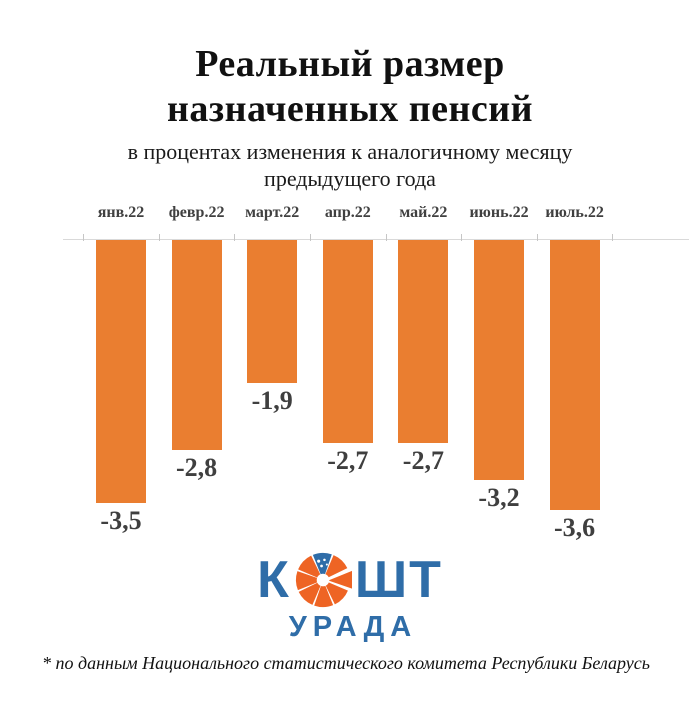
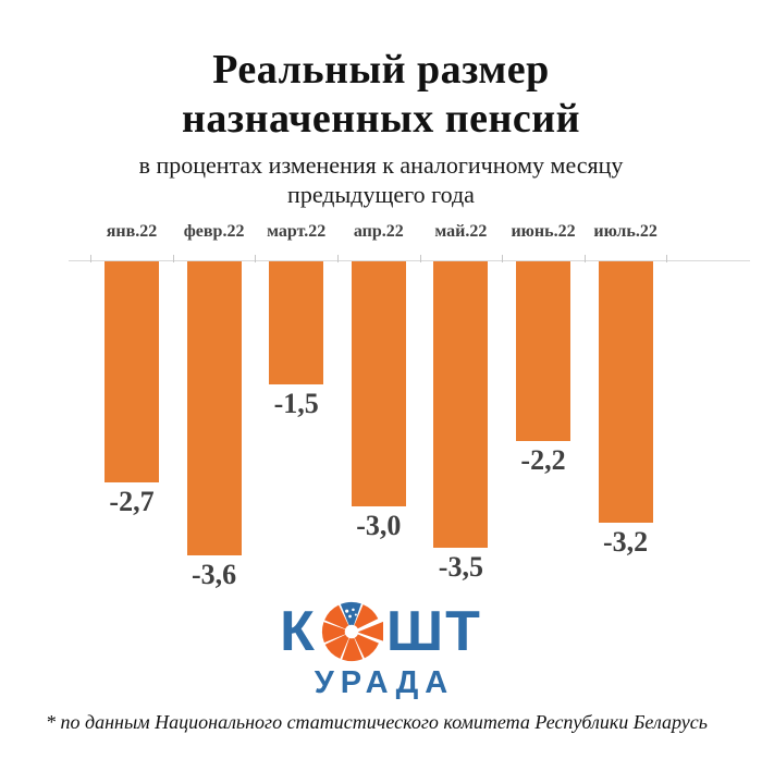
янв.22: -3,5 -> -2,7
февр.22: -2,8 -> -3,6
март.22: -1,9 -> -1,5
апр.22: -2,7 -> -3,0
май.22: -2,7 -> -3,5
июнь.22: -3,2 -> -2,2
июль.22: -3,6 -> -3,2
